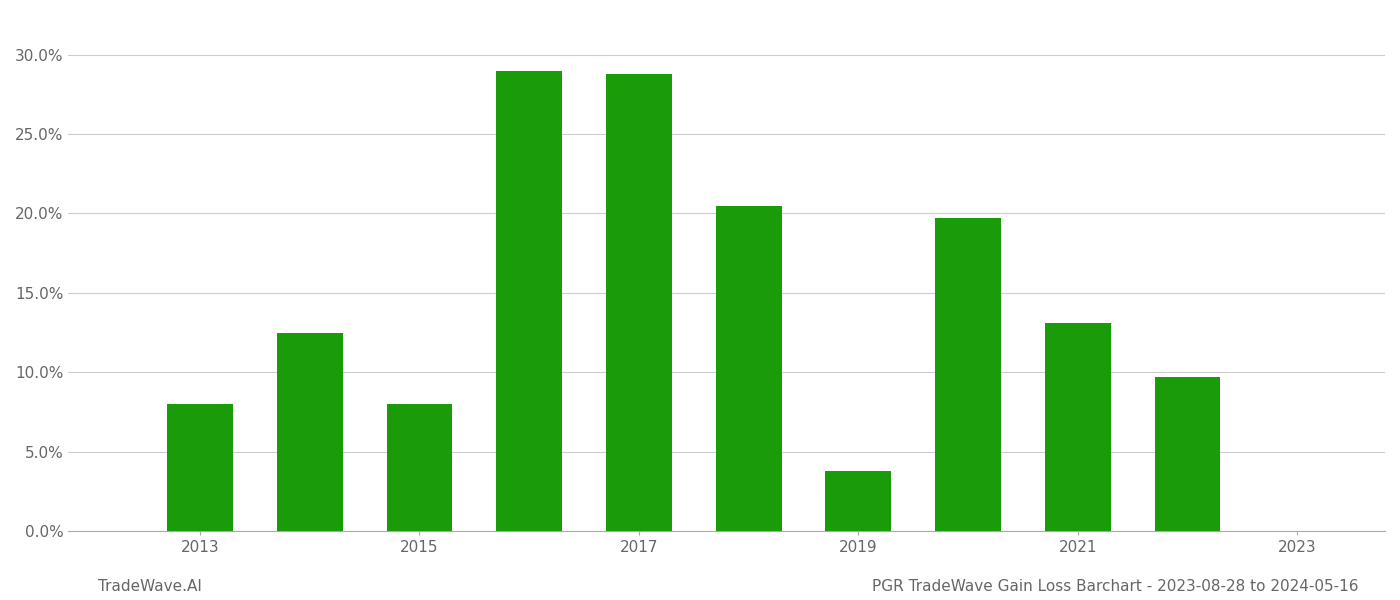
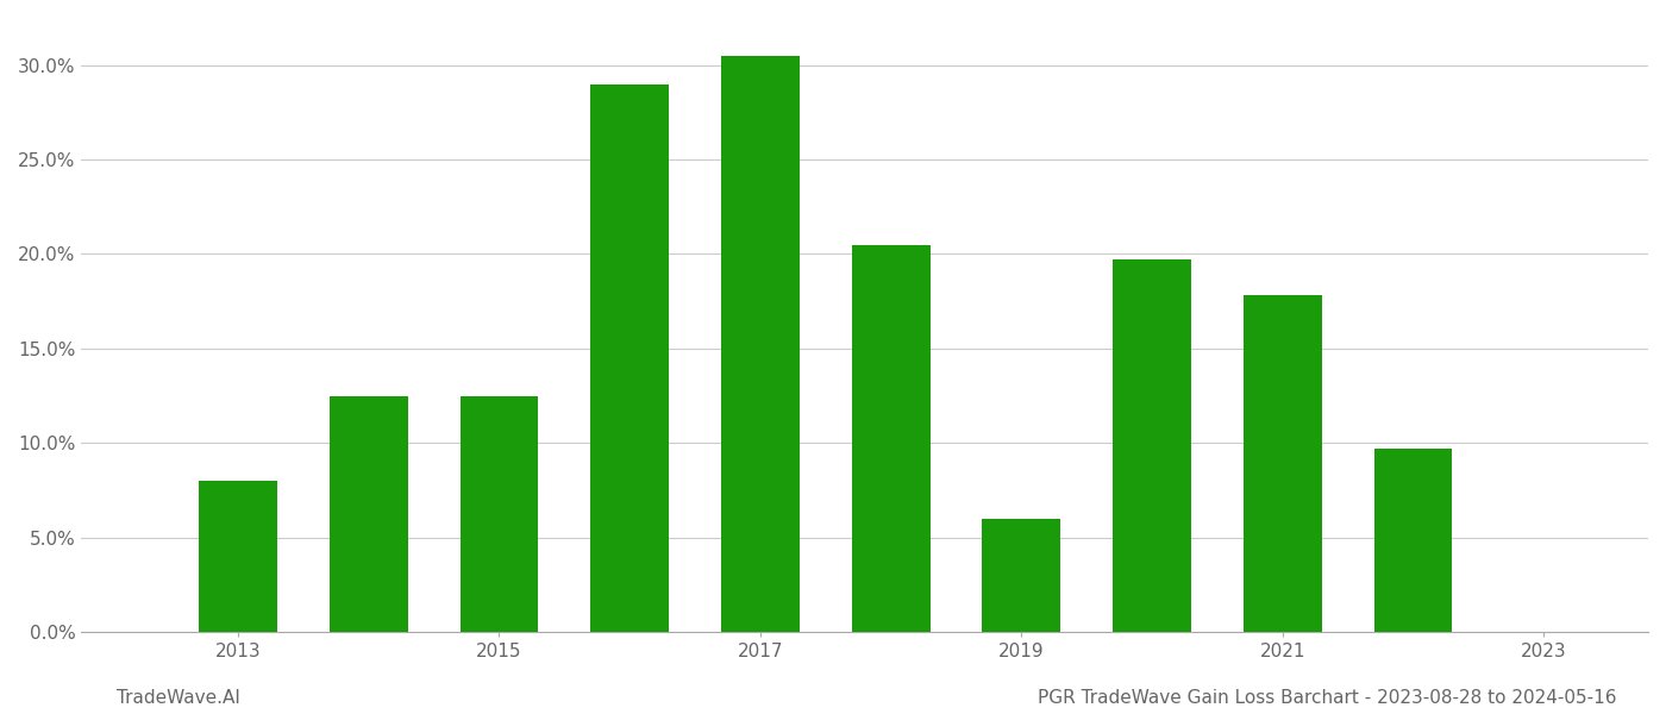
2015: 8.0% -> 12.5%
2017: 28.8% -> 30.5%
2019: 3.8% -> 6.0%
2021: 13.1% -> 17.8%
